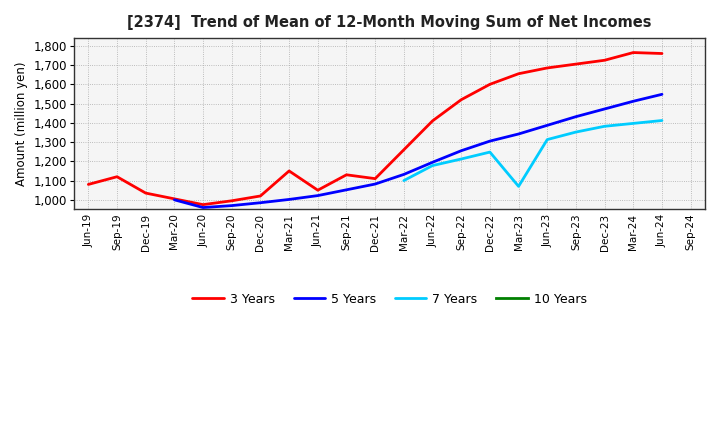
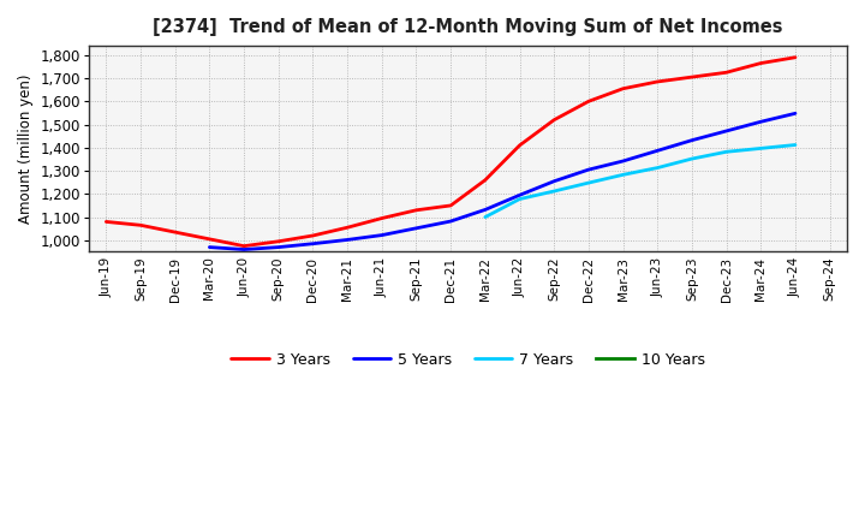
3 Years/Sep-19: 1,120 -> 1,060
5 Years/Mar-20: 1,000 -> 970
3 Years/Mar-21: 1,150 -> 1,060
3 Years/Jun-21: 1,050 -> 1,100
3 Years/Dec-21: 1,110 -> 1,150
7 Years/Mar-23: 1,070 -> 1,280
3 Years/Jun-24: 1,760 -> 1,790
